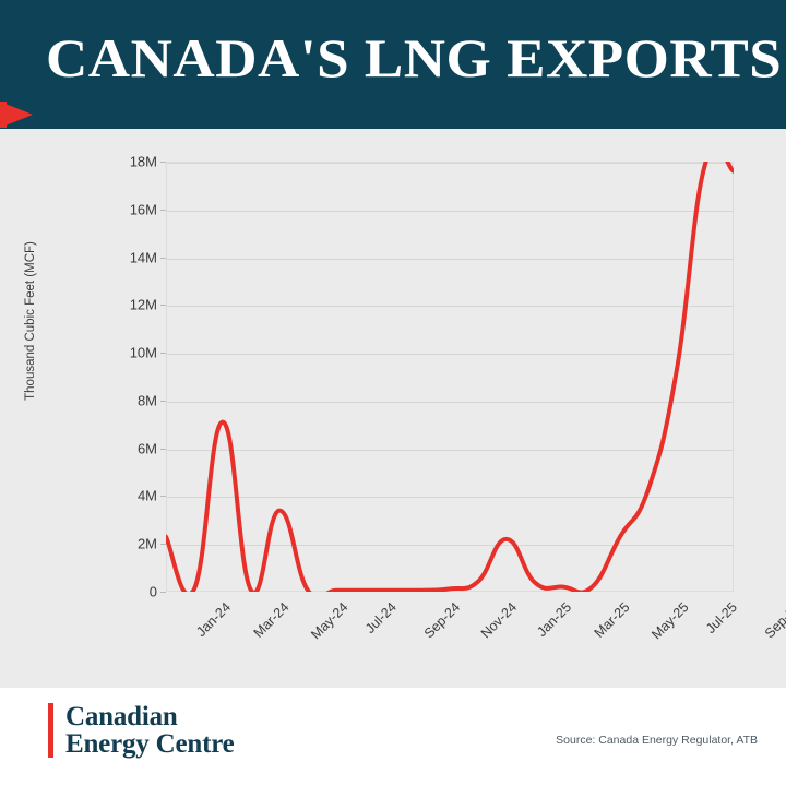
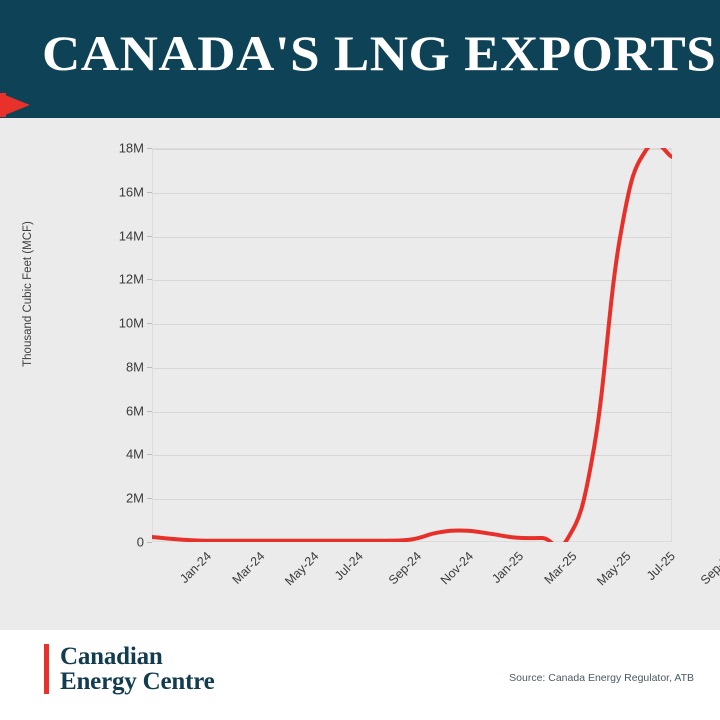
Jan-24: 2.3M -> 0.2M
Mar-24: 7.1M -> 0.1M
May-24: 3.4M -> 0.1M
Jan-25: 2.2M -> 0.5M
May-25: 2.3M -> 0.2M
Jul-25: 9.3M -> 13.9M
